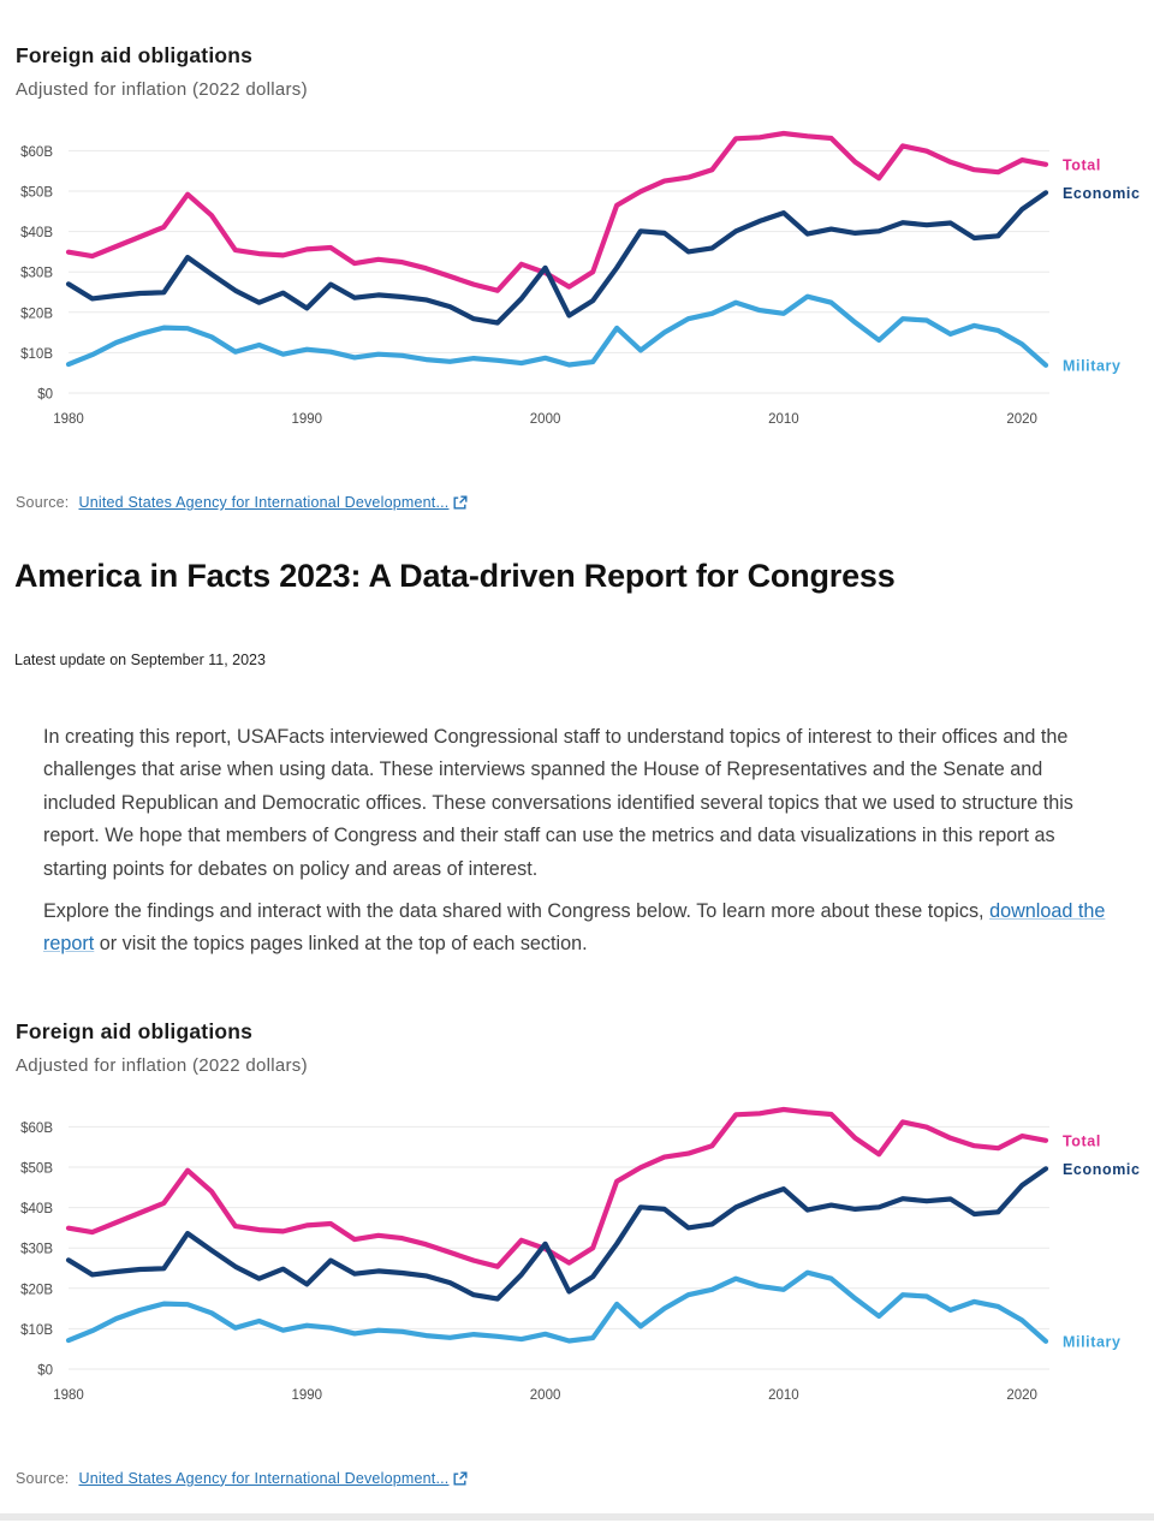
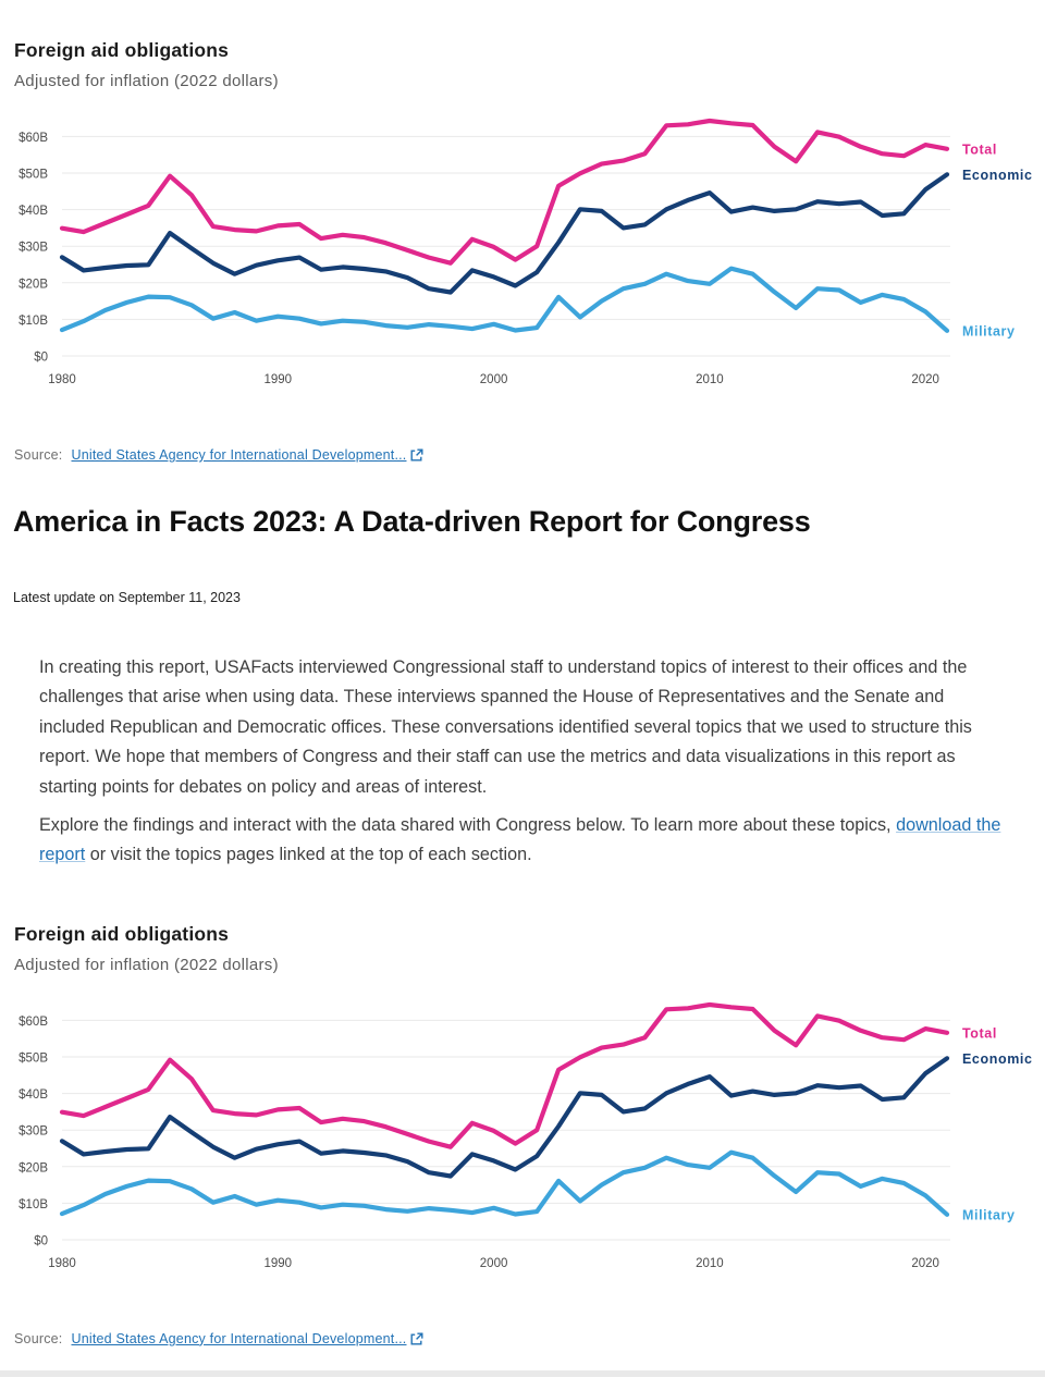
Economic/1990: $21B -> $26B
Economic/2000: $31B -> $22B
